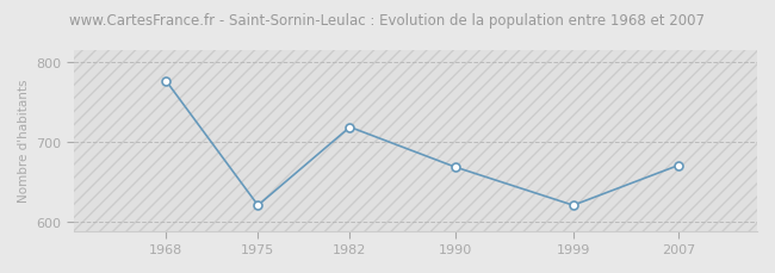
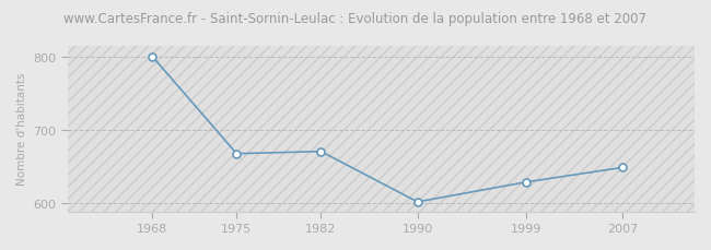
1968: 776 -> 800
1975: 620 -> 667
1982: 718 -> 670
1990: 668 -> 601
1999: 620 -> 628
2007: 670 -> 648
